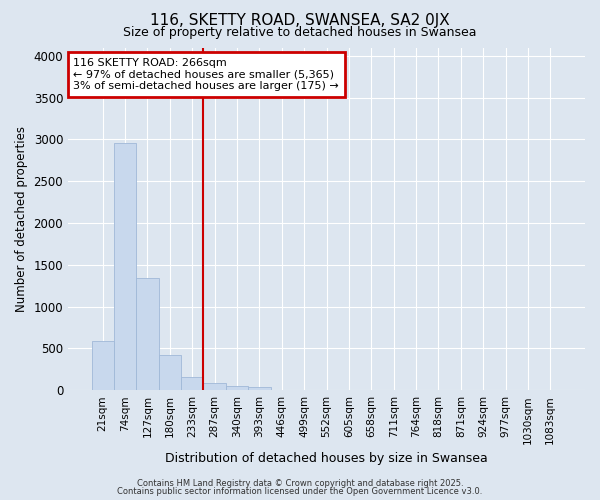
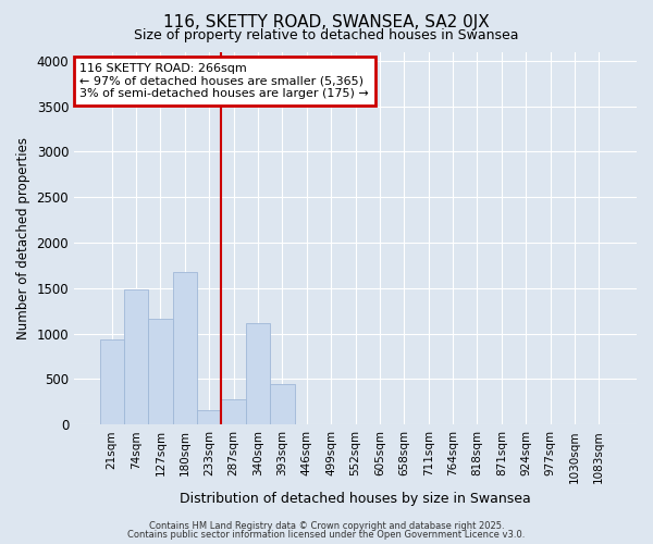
21sqm: 590 -> 940
74sqm: 2960 -> 1480
127sqm: 1340 -> 1160
180sqm: 420 -> 1680
287sqm: 80 -> 280
340sqm: 50 -> 1120
393sqm: 40 -> 440
